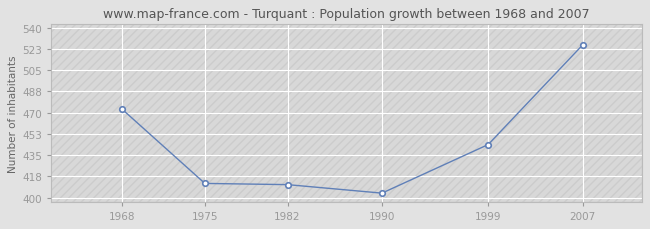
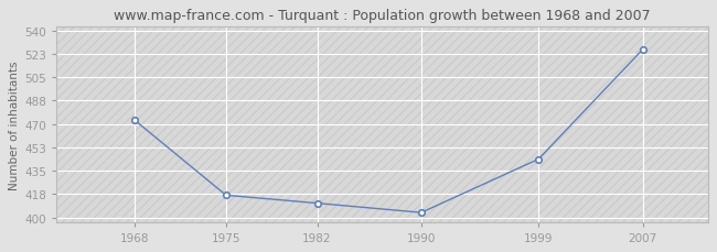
1975: 412 -> 417
